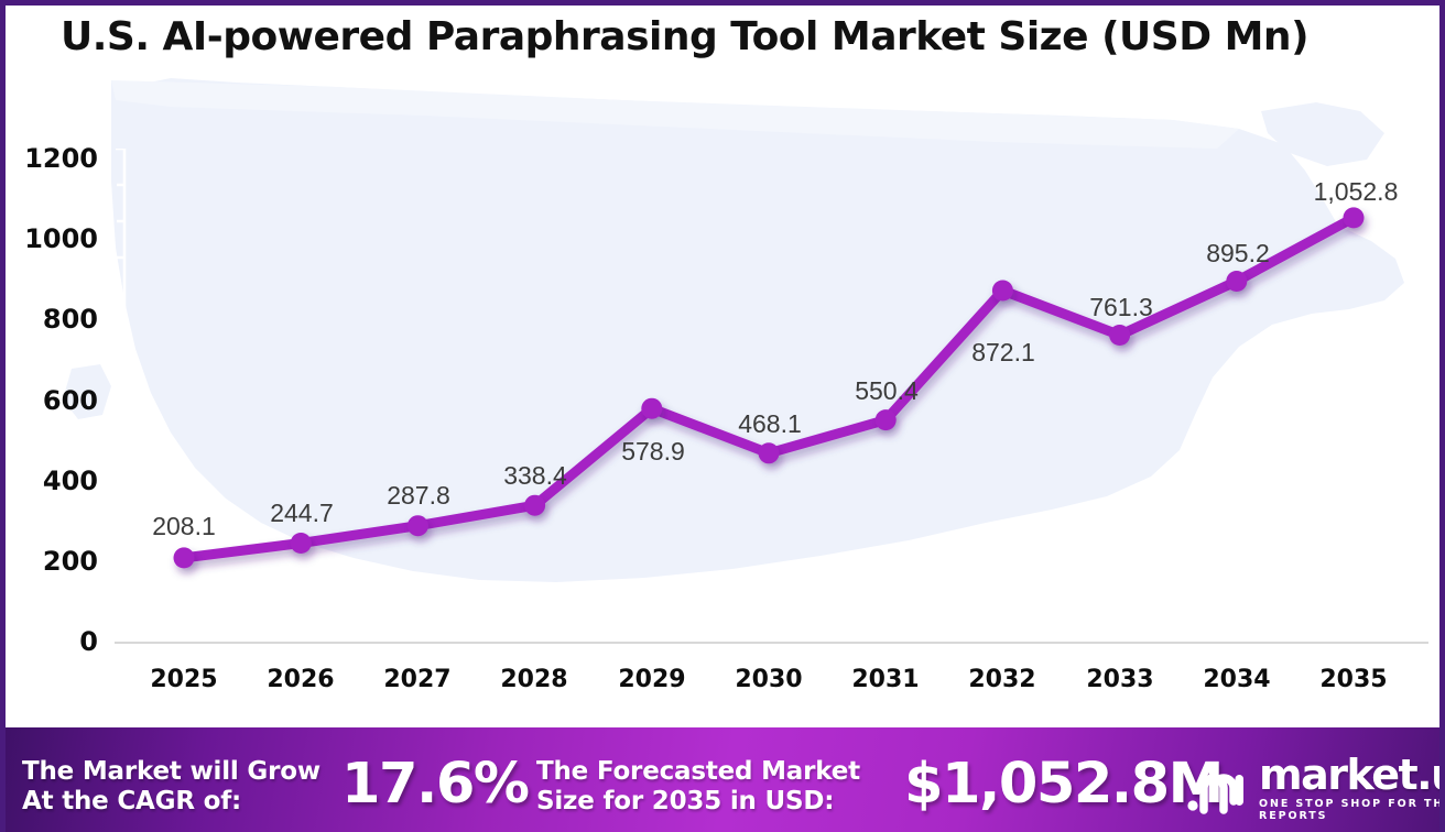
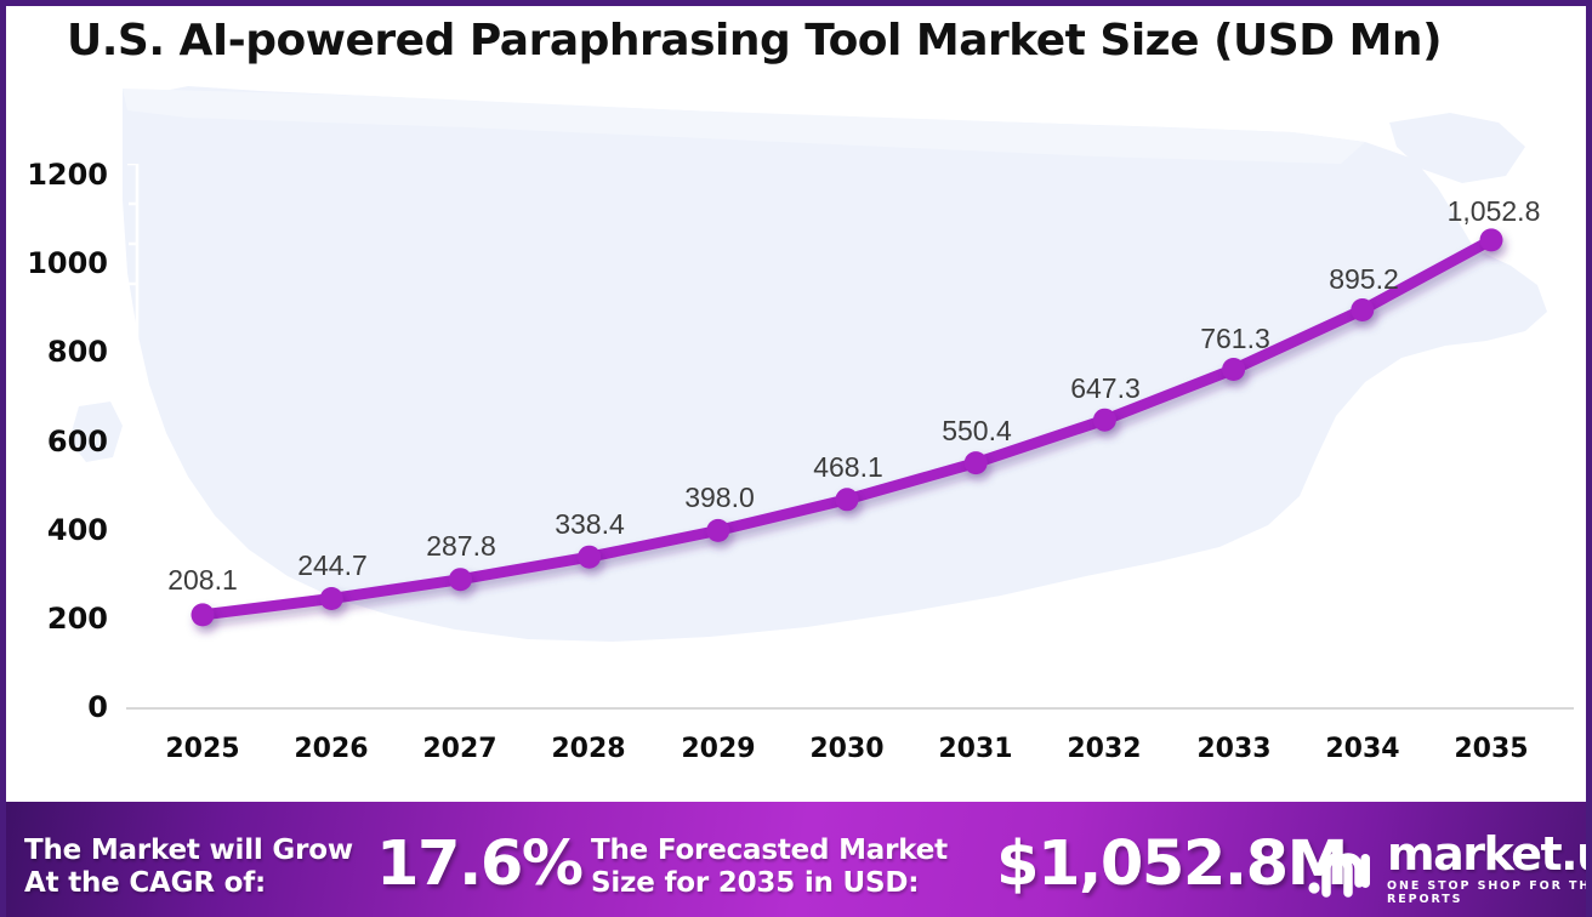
2029: 578.9 -> 398.0
2032: 872.1 -> 647.3
